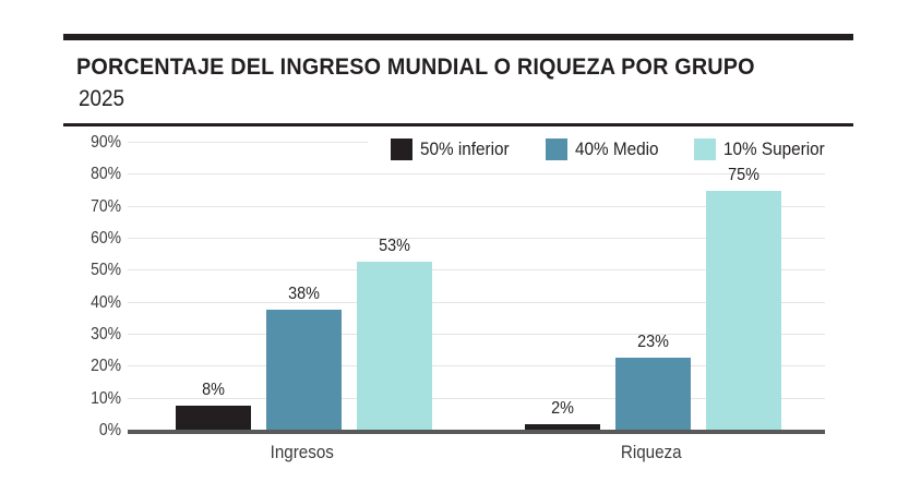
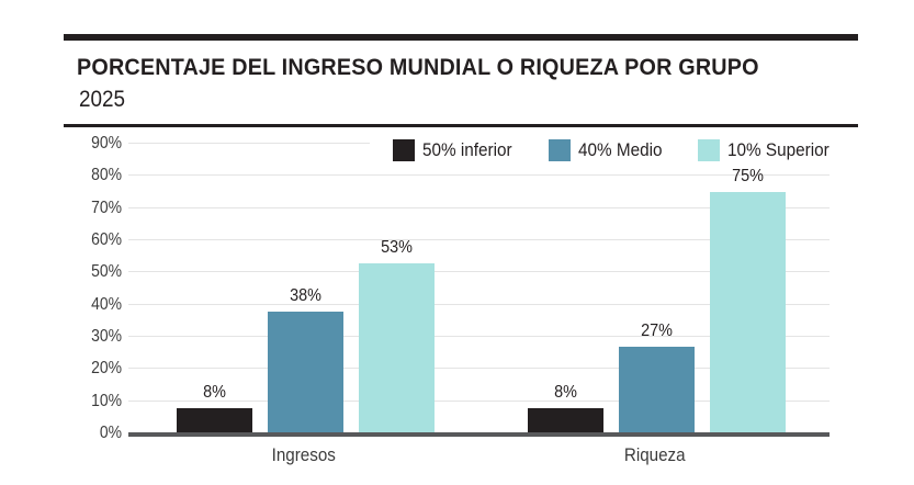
50% inferior/Riqueza: 2% -> 8%
40% Medio/Riqueza: 23% -> 27%
